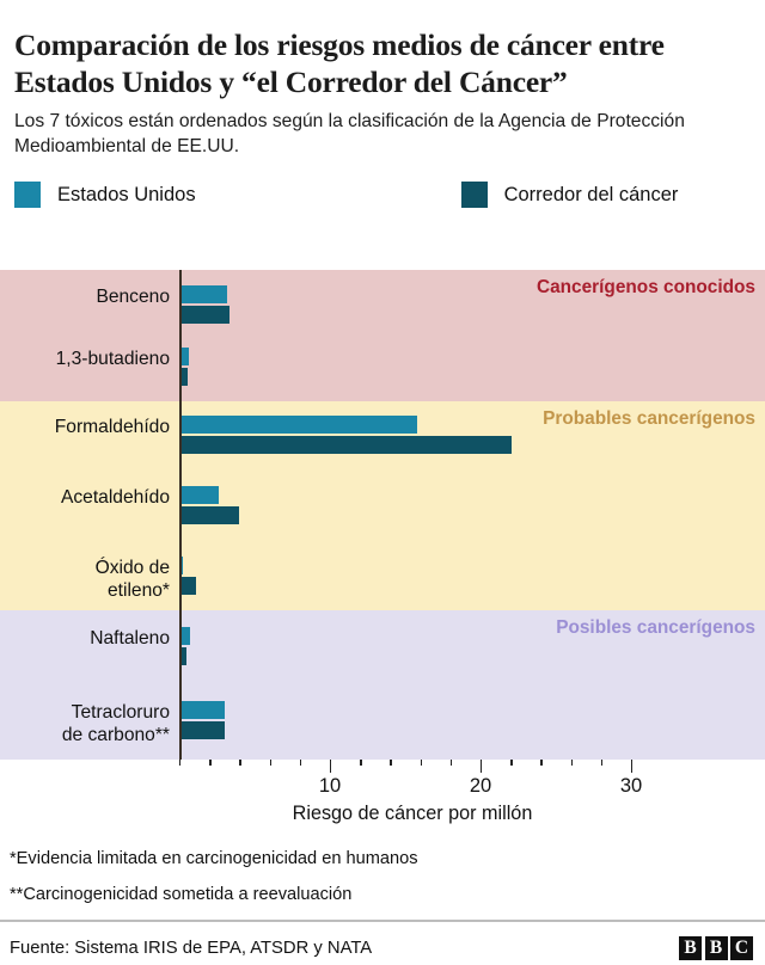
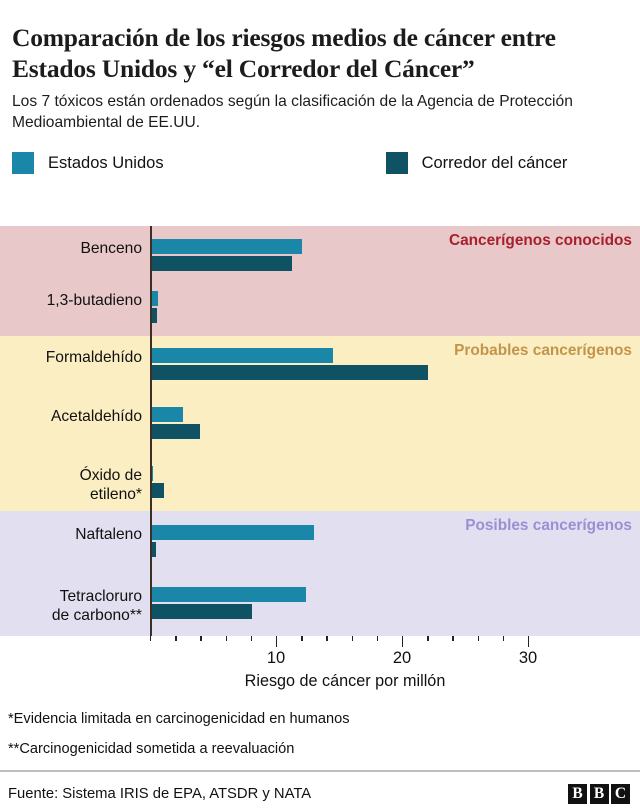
Estados Unidos/Benceno: 3.2 -> 12.1
Corredor del cáncer/Benceno: 3.3 -> 11.3
Estados Unidos/Formaldehído: 15.8 -> 14.5
Estados Unidos/Naftaleno: 0.7 -> 13.0
Estados Unidos/Tetracloruro de carbono**: 3.0 -> 12.4
Corredor del cáncer/Tetracloruro de carbono**: 3.0 -> 8.1
